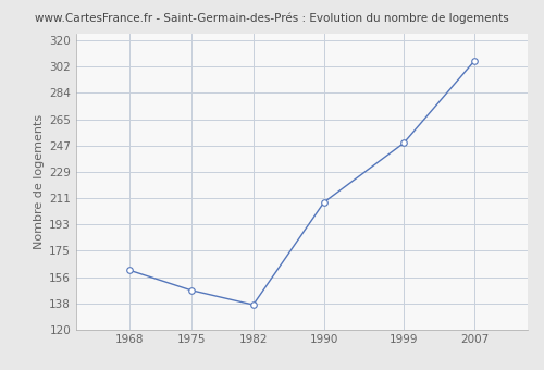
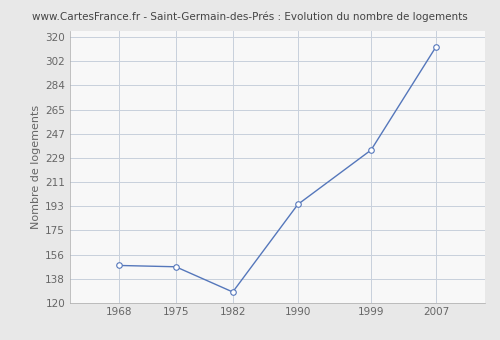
1968: 161 -> 148
1982: 137 -> 128
1990: 208 -> 194
1999: 249 -> 235
2007: 306 -> 313
